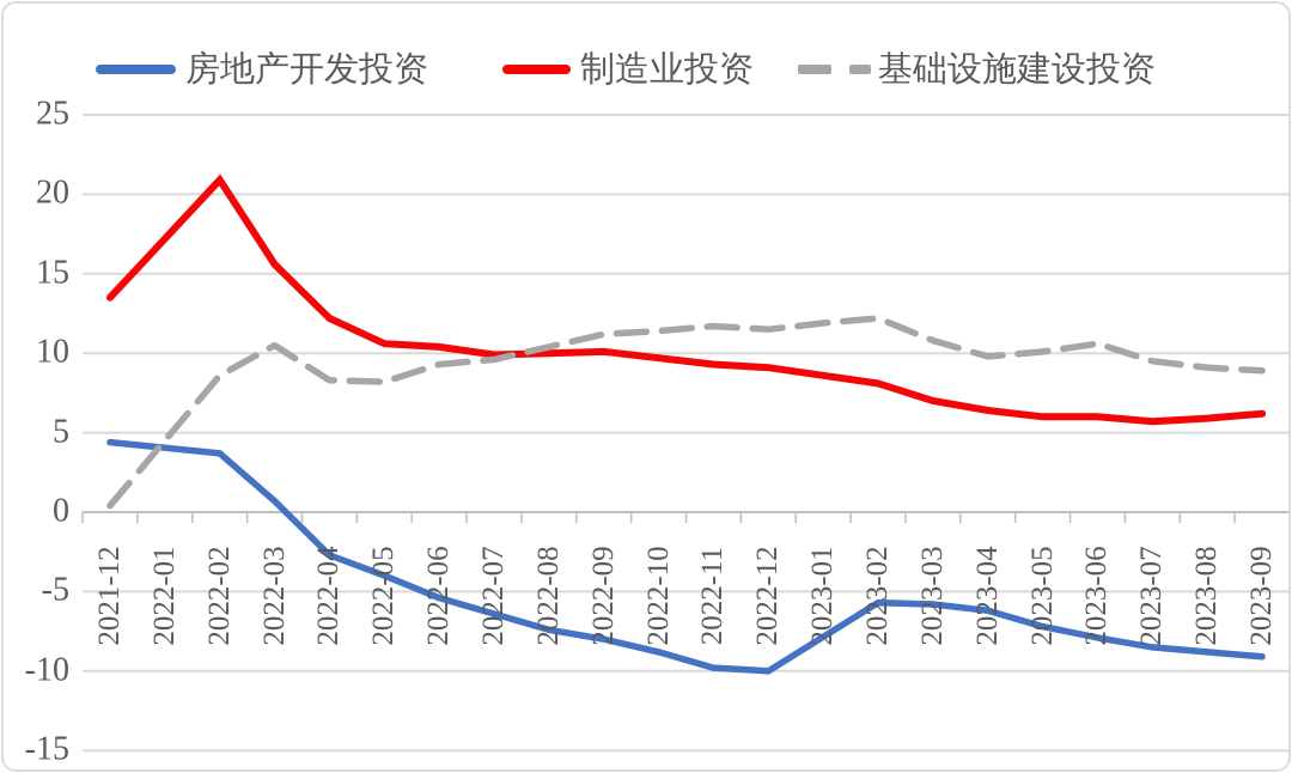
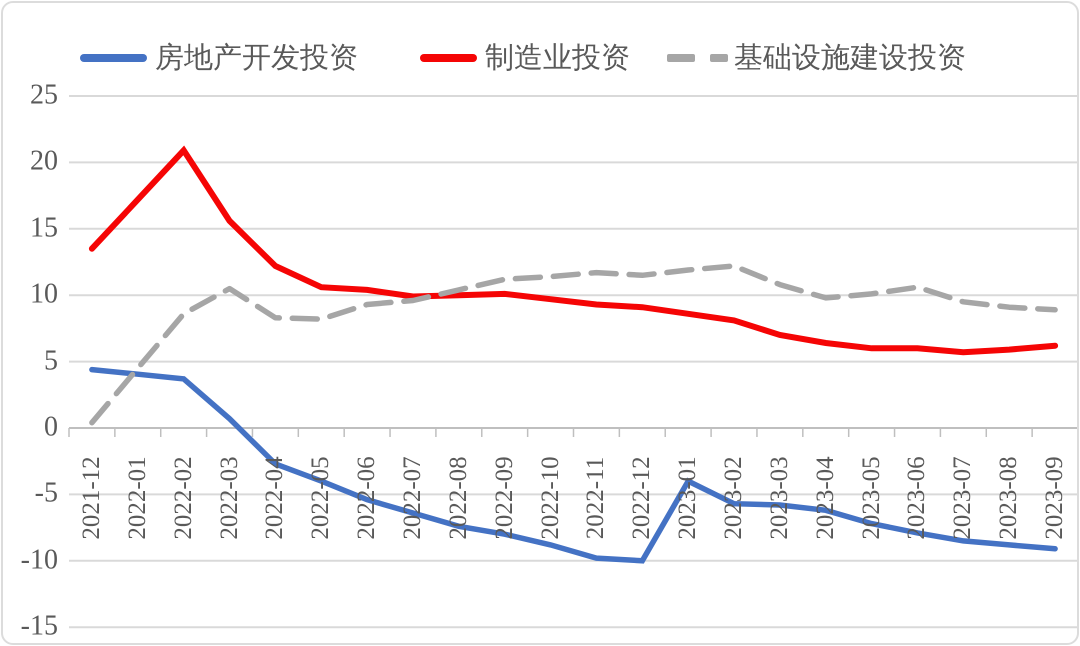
房地产开发投资/2023-01: -7.8 -> -4.0
